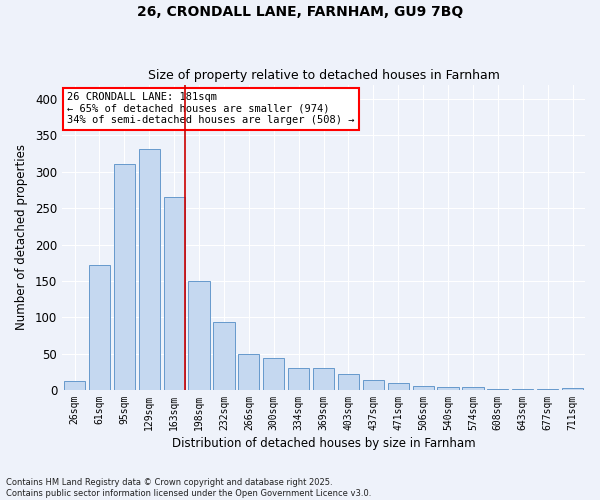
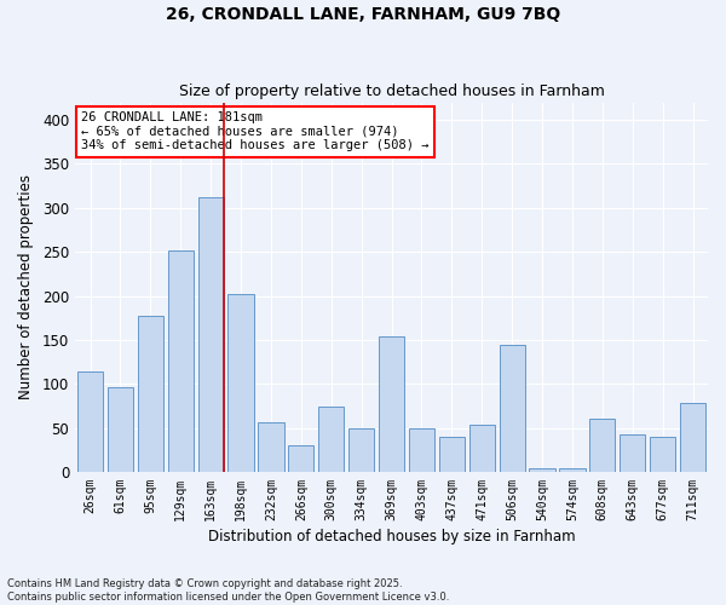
26sqm: 12 -> 114
61sqm: 172 -> 96
95sqm: 311 -> 178
129sqm: 331 -> 252
163sqm: 265 -> 312
198sqm: 150 -> 202
232sqm: 93 -> 56
266sqm: 50 -> 30
300sqm: 44 -> 74
334sqm: 30 -> 50
369sqm: 30 -> 154
403sqm: 22 -> 50
437sqm: 13 -> 40
471sqm: 10 -> 54
506sqm: 5 -> 144
608sqm: 1 -> 60
643sqm: 1 -> 42
677sqm: 1 -> 40
711sqm: 3 -> 78
